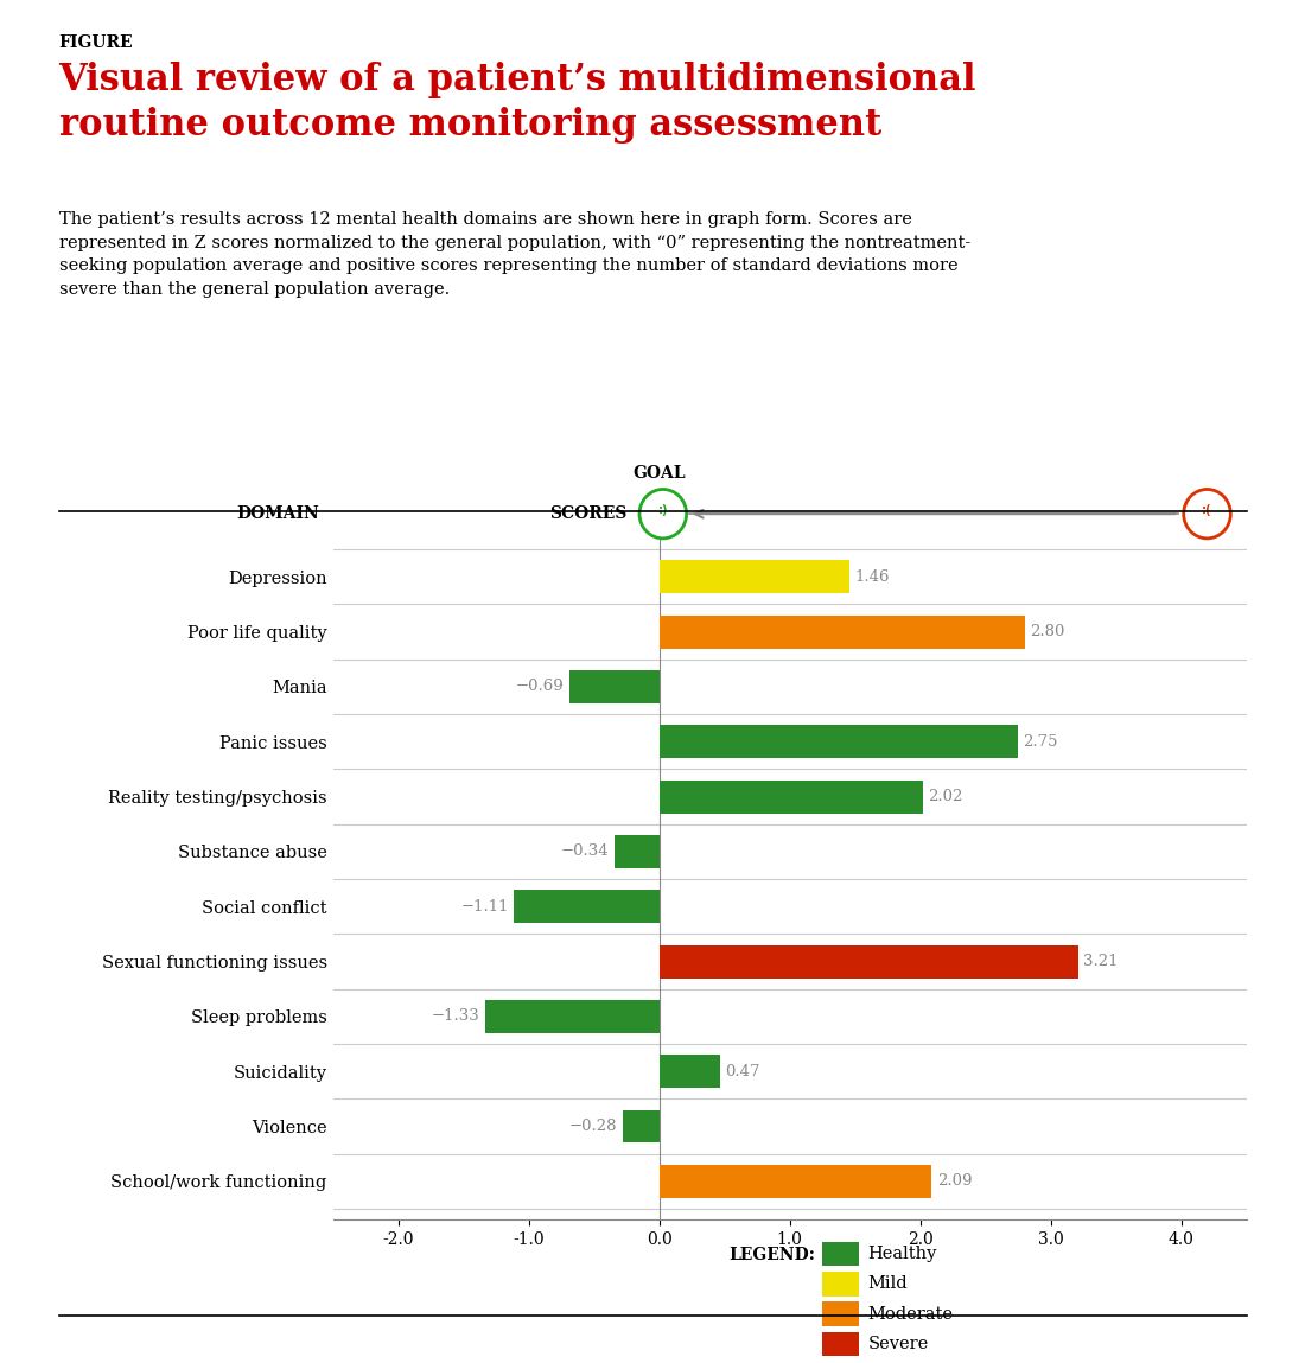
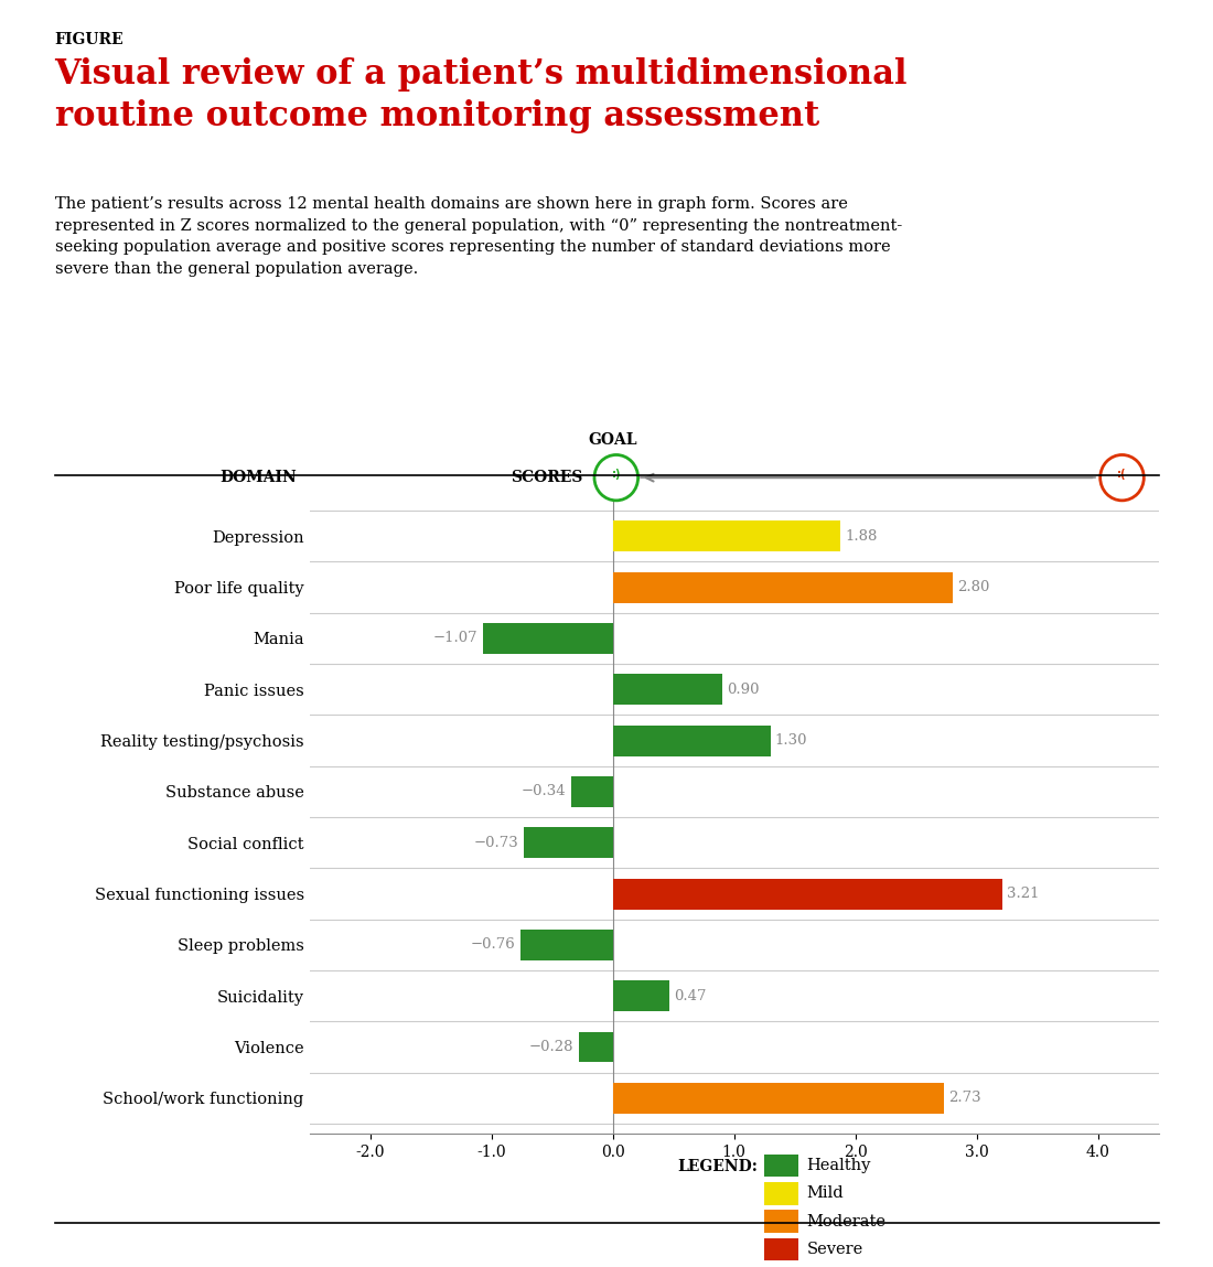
Depression: 1.46 -> 1.88
Mania: −0.69 -> −1.07
Panic issues: 2.75 -> 0.90
Reality testing/psychosis: 2.02 -> 1.30
Social conflict: −1.11 -> −0.73
Sleep problems: −1.33 -> −0.76
School/work functioning: 2.09 -> 2.73
